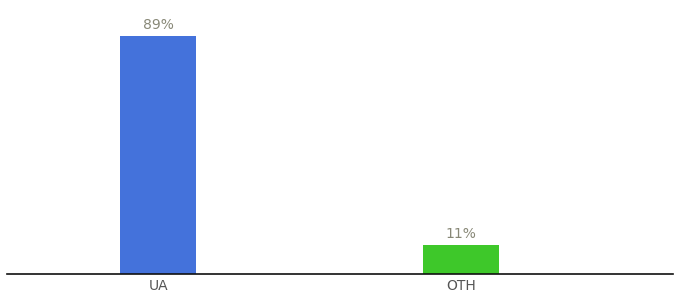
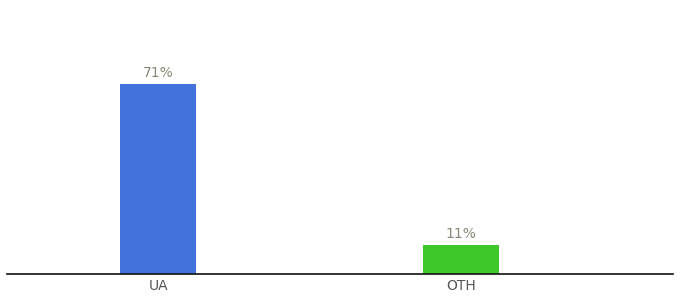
UA: 89% -> 71%
